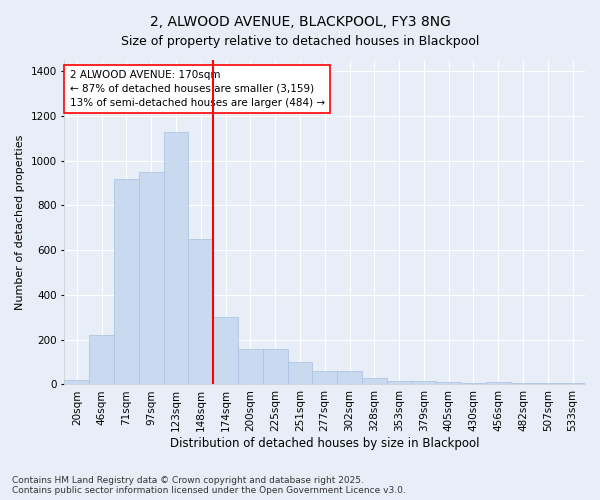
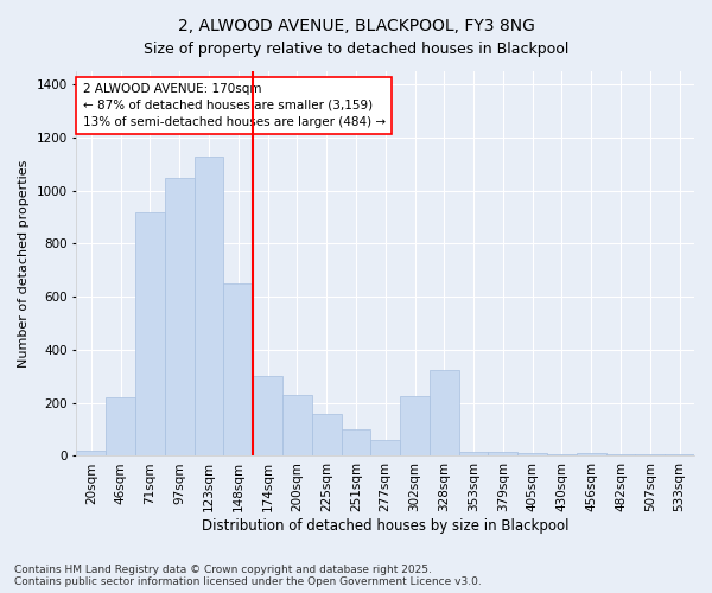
97sqm: 950 -> 1050
200sqm: 160 -> 230
302sqm: 60 -> 225
328sqm: 30 -> 325
